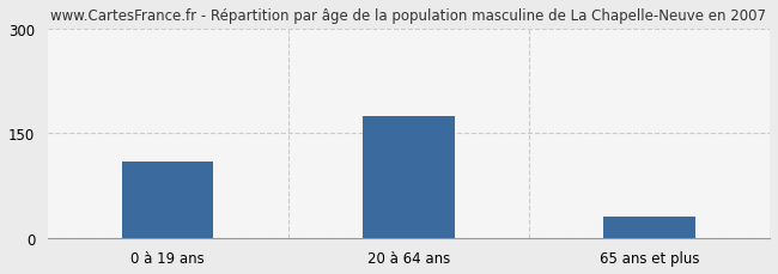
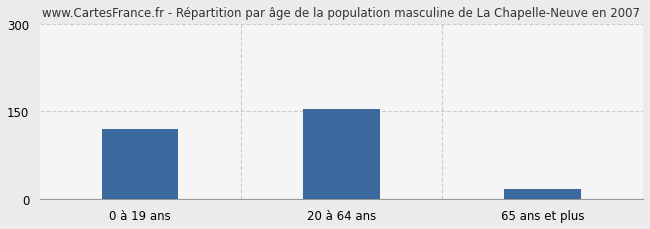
0 à 19 ans: 110 -> 120
20 à 64 ans: 175 -> 154
65 ans et plus: 30 -> 16
